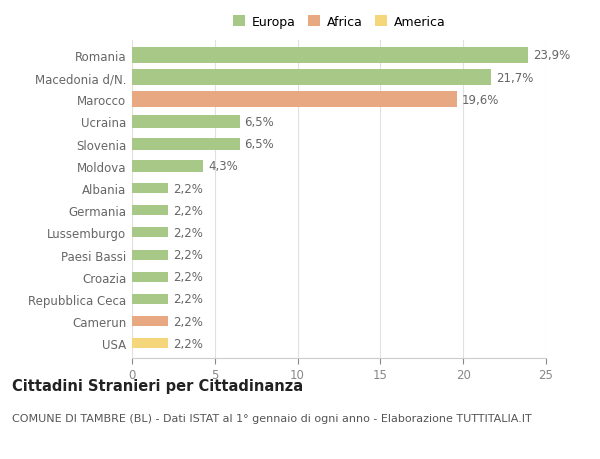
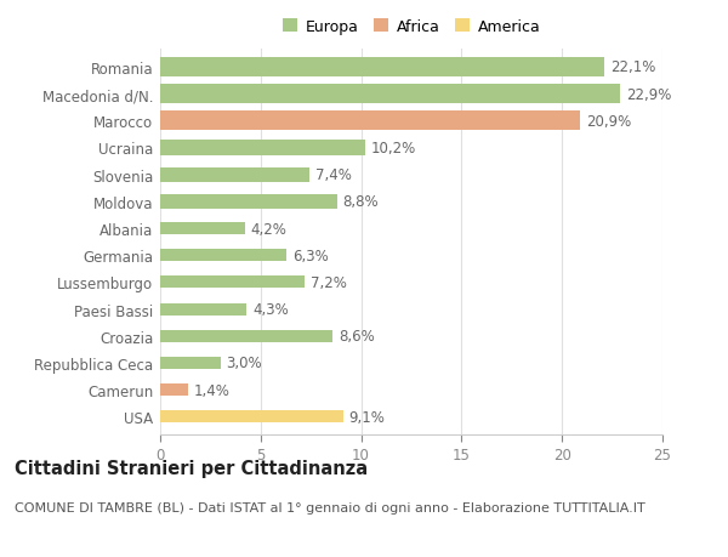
Romania: 23,9% -> 22,1%
Macedonia d/N.: 21,7% -> 22,9%
Marocco: 19,6% -> 20,9%
Ucraina: 6,5% -> 10,2%
Slovenia: 6,5% -> 7,4%
Moldova: 4,3% -> 8,8%
Albania: 2,2% -> 4,2%
Germania: 2,2% -> 6,3%
Lussemburgo: 2,2% -> 7,2%
Paesi Bassi: 2,2% -> 4,3%
Croazia: 2,2% -> 8,6%
Repubblica Ceca: 2,2% -> 3,0%
Camerun: 2,2% -> 1,4%
USA: 2,2% -> 9,1%
